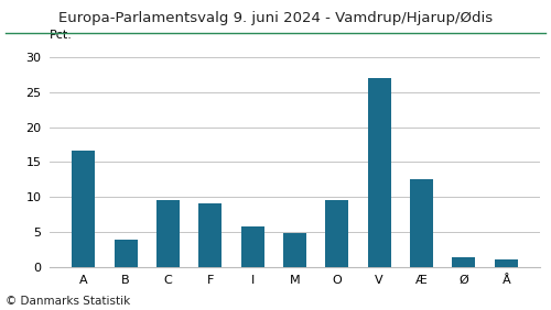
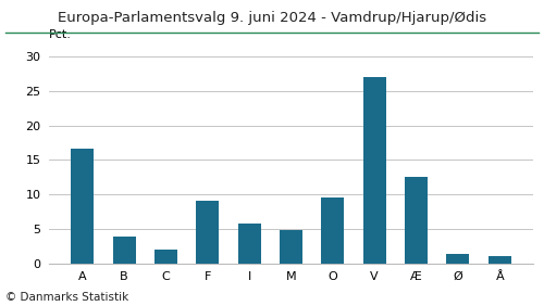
C: 9.6 -> 2.0
